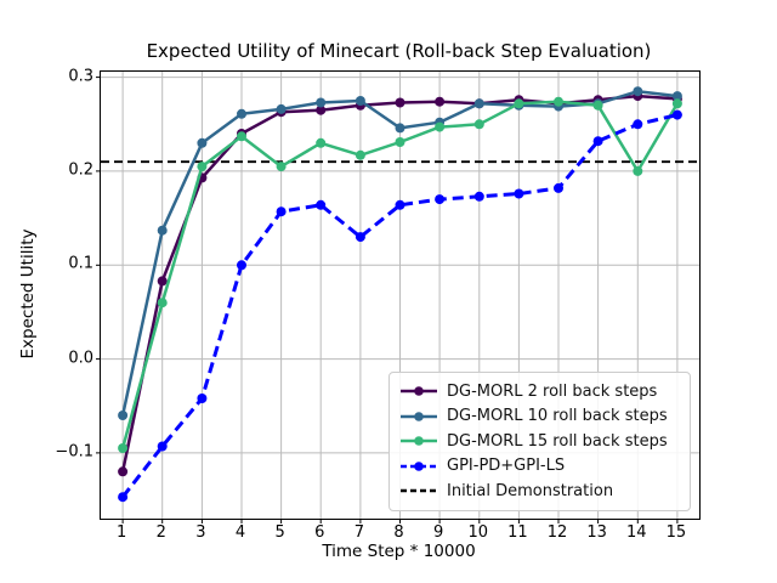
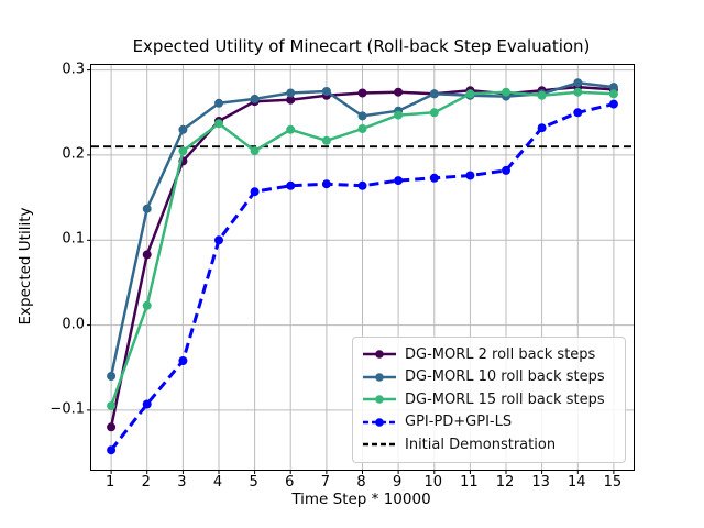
DG-MORL 15 roll back steps/2: 0.06 -> 0.02
GPI-PD+GPI-LS/7: 0.13 -> 0.17
DG-MORL 15 roll back steps/14: 0.20 -> 0.27
